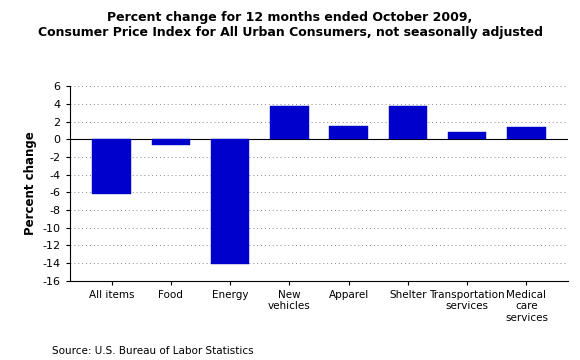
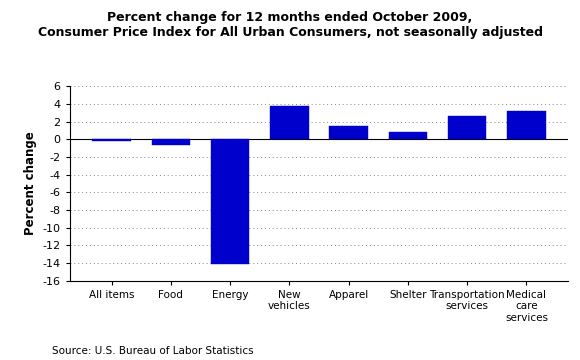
All items: -6.2 -> -0.2
Shelter: 3.8 -> 0.8
Transportation services: 0.8 -> 2.7
Medical care services: 1.4 -> 3.2
